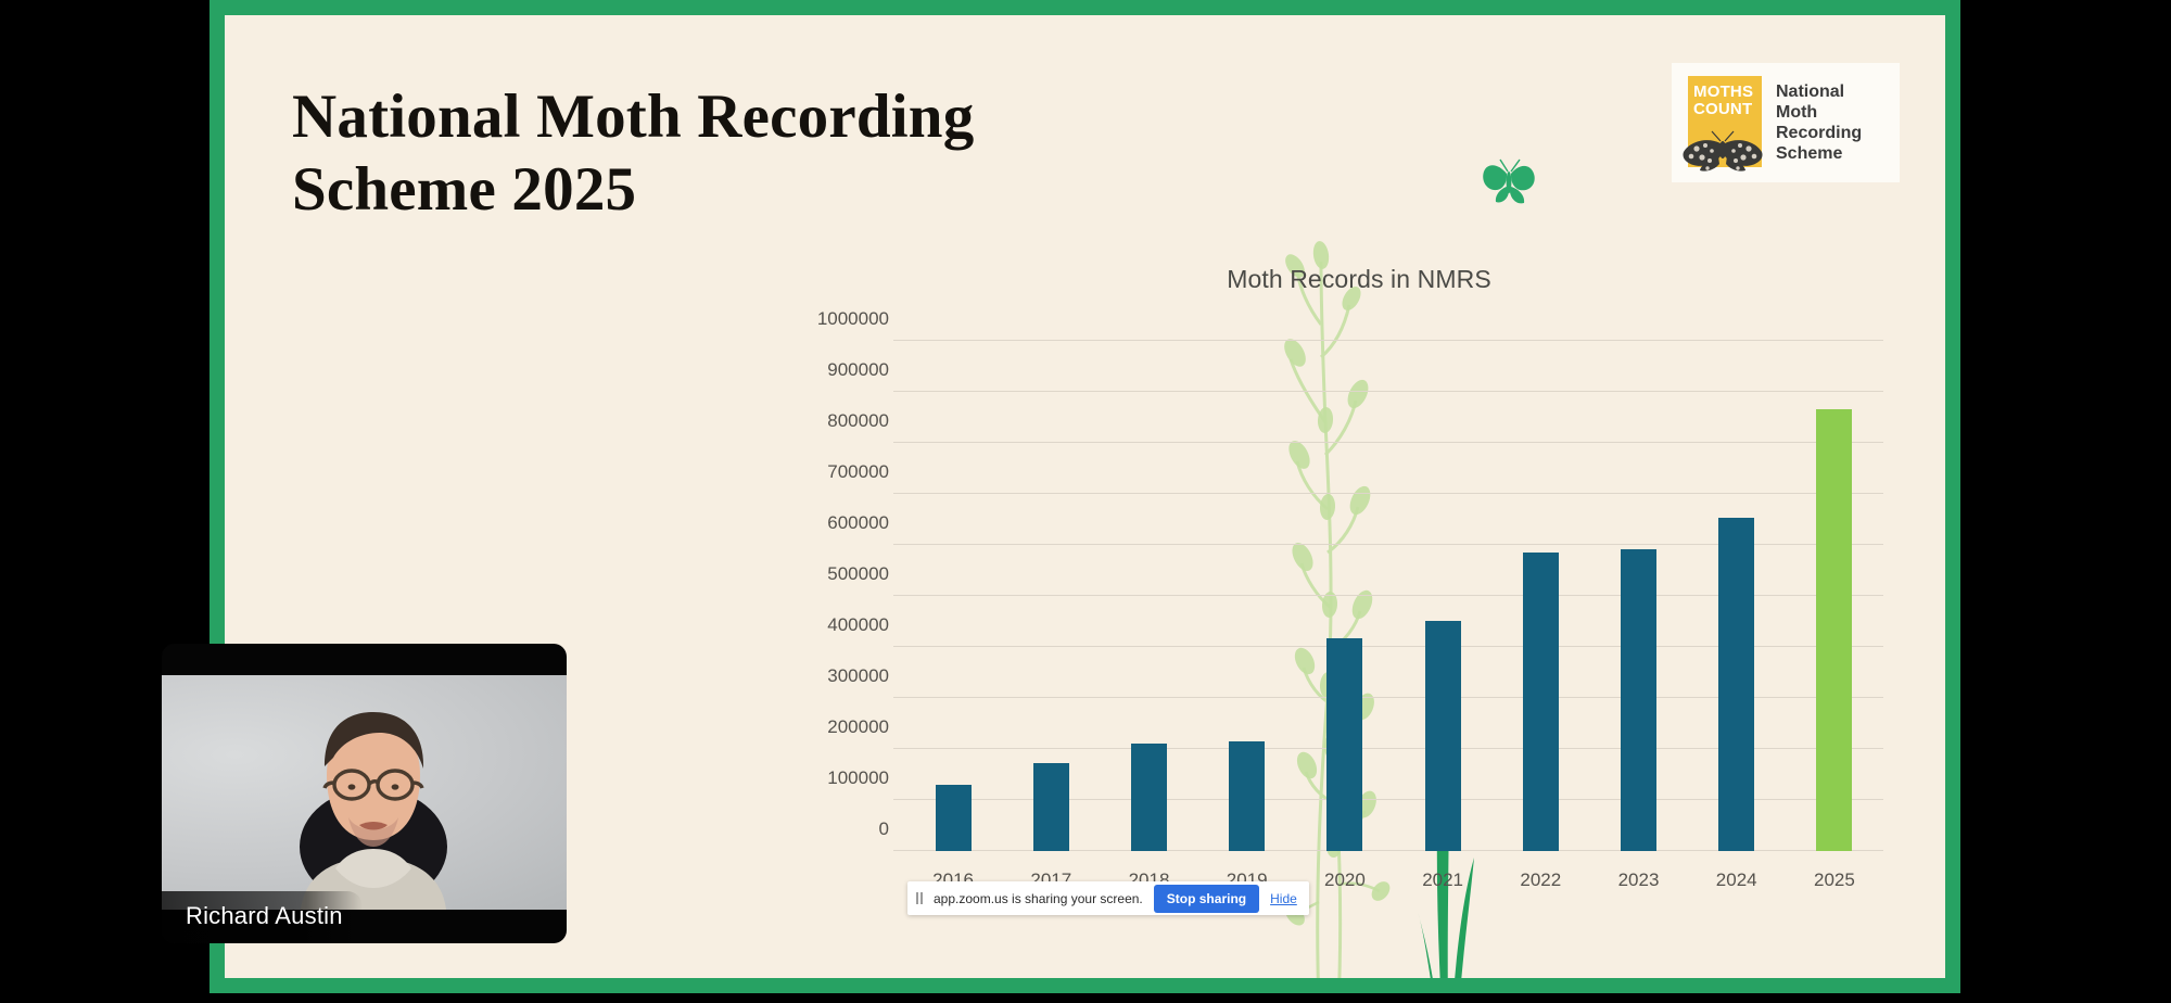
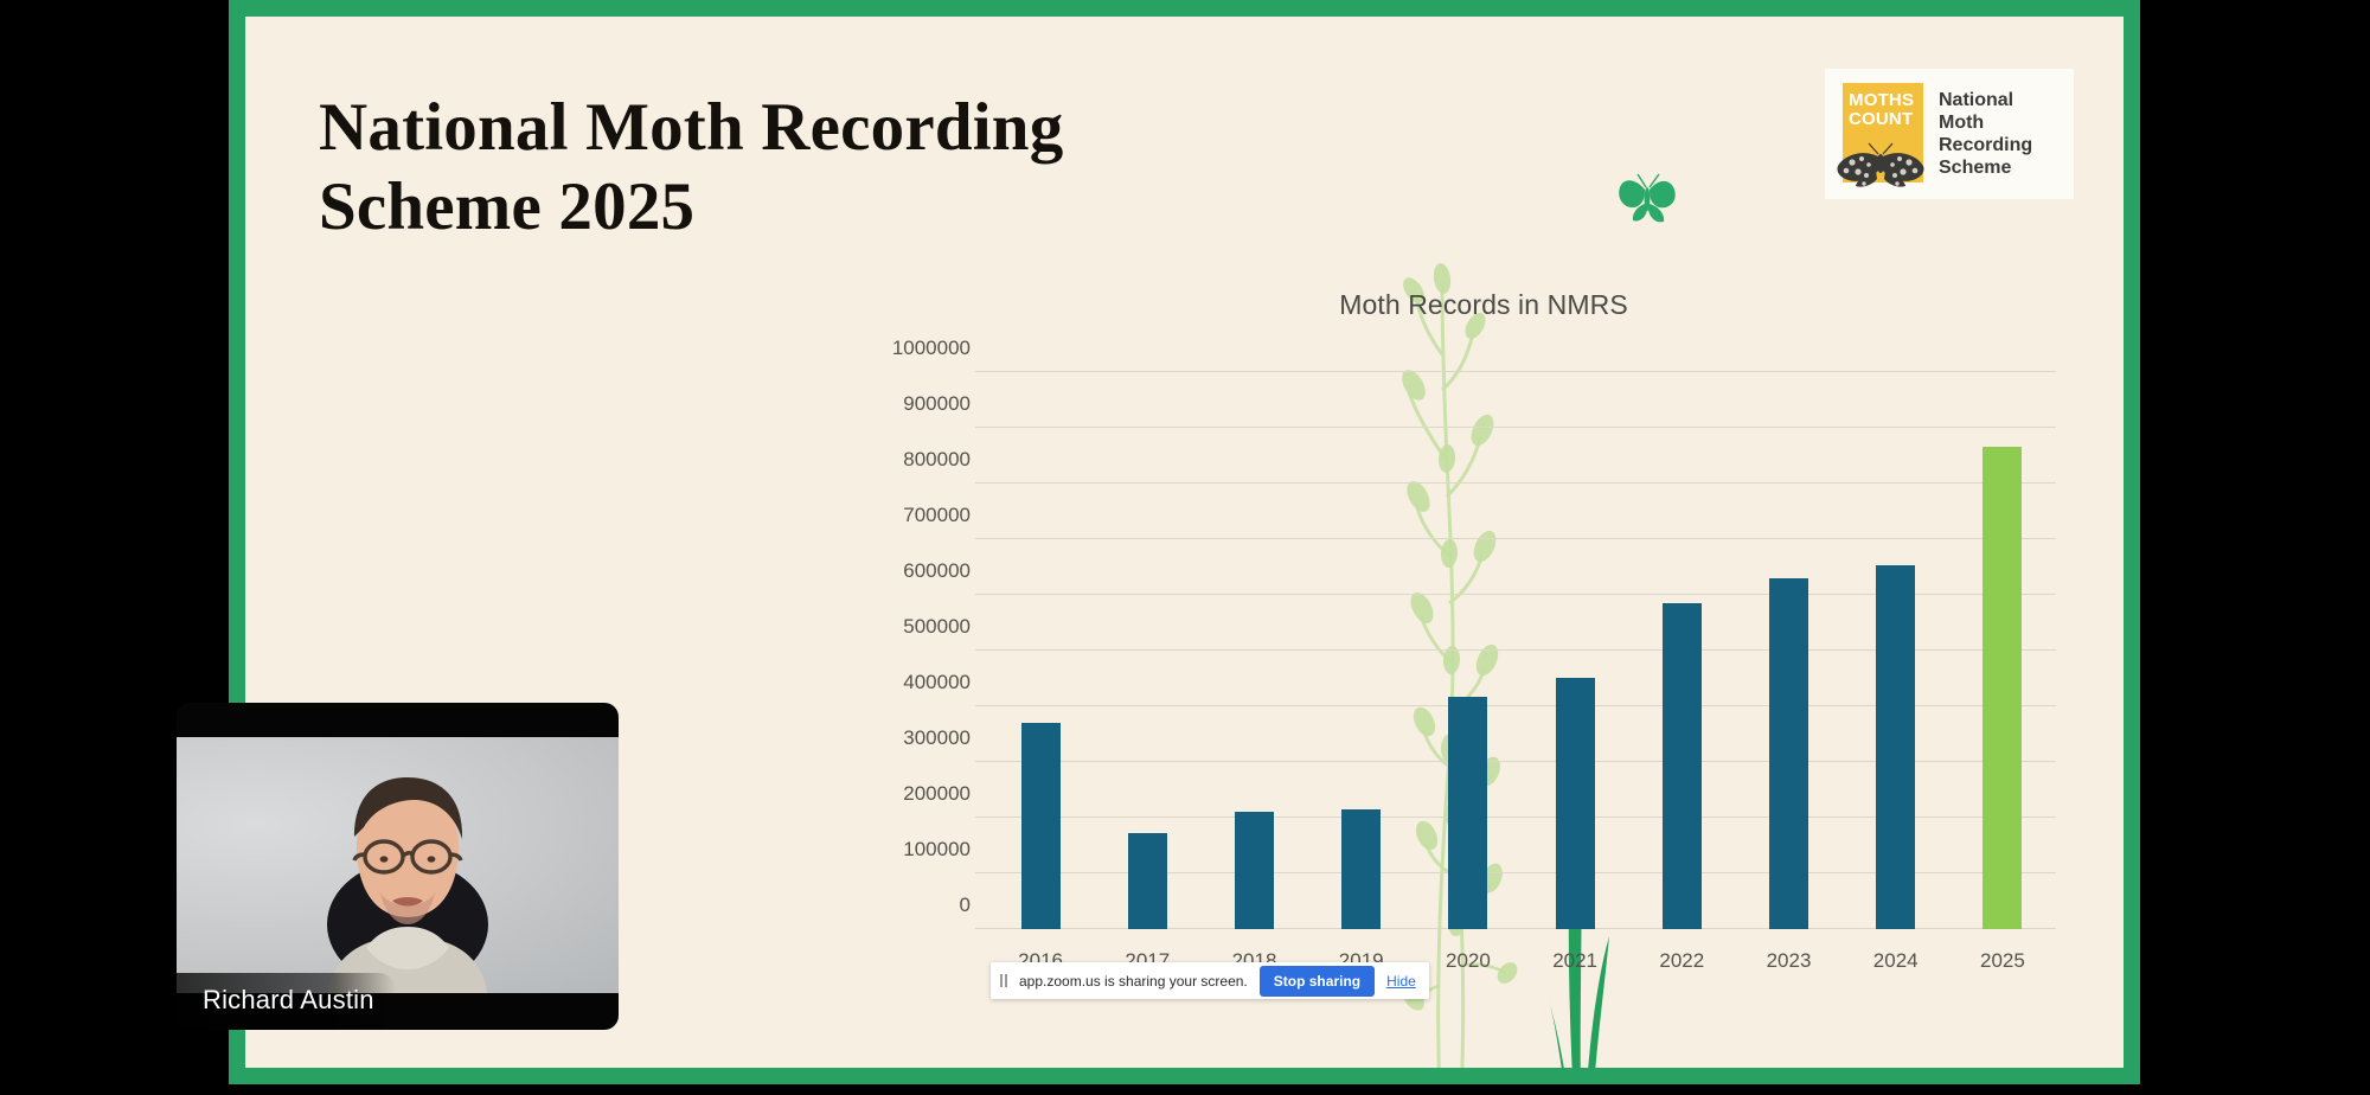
2016: 130000 -> 370000
2023: 590000 -> 630000
